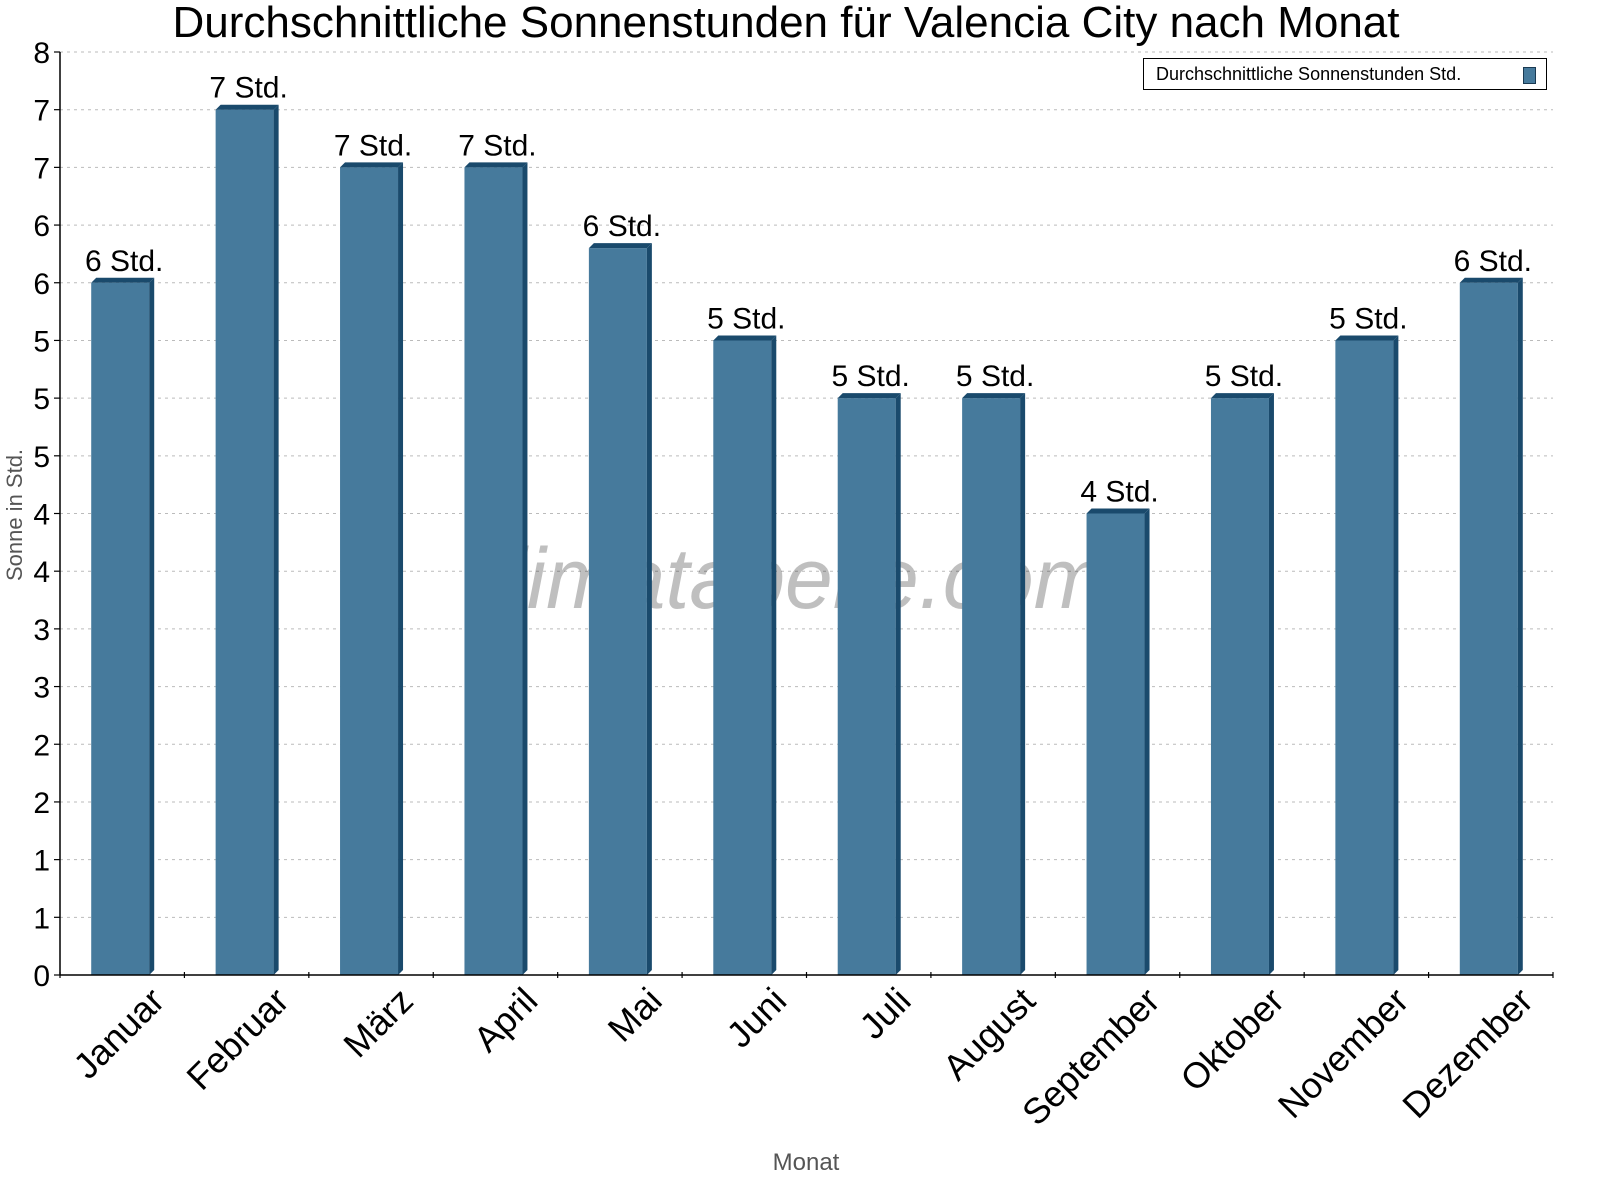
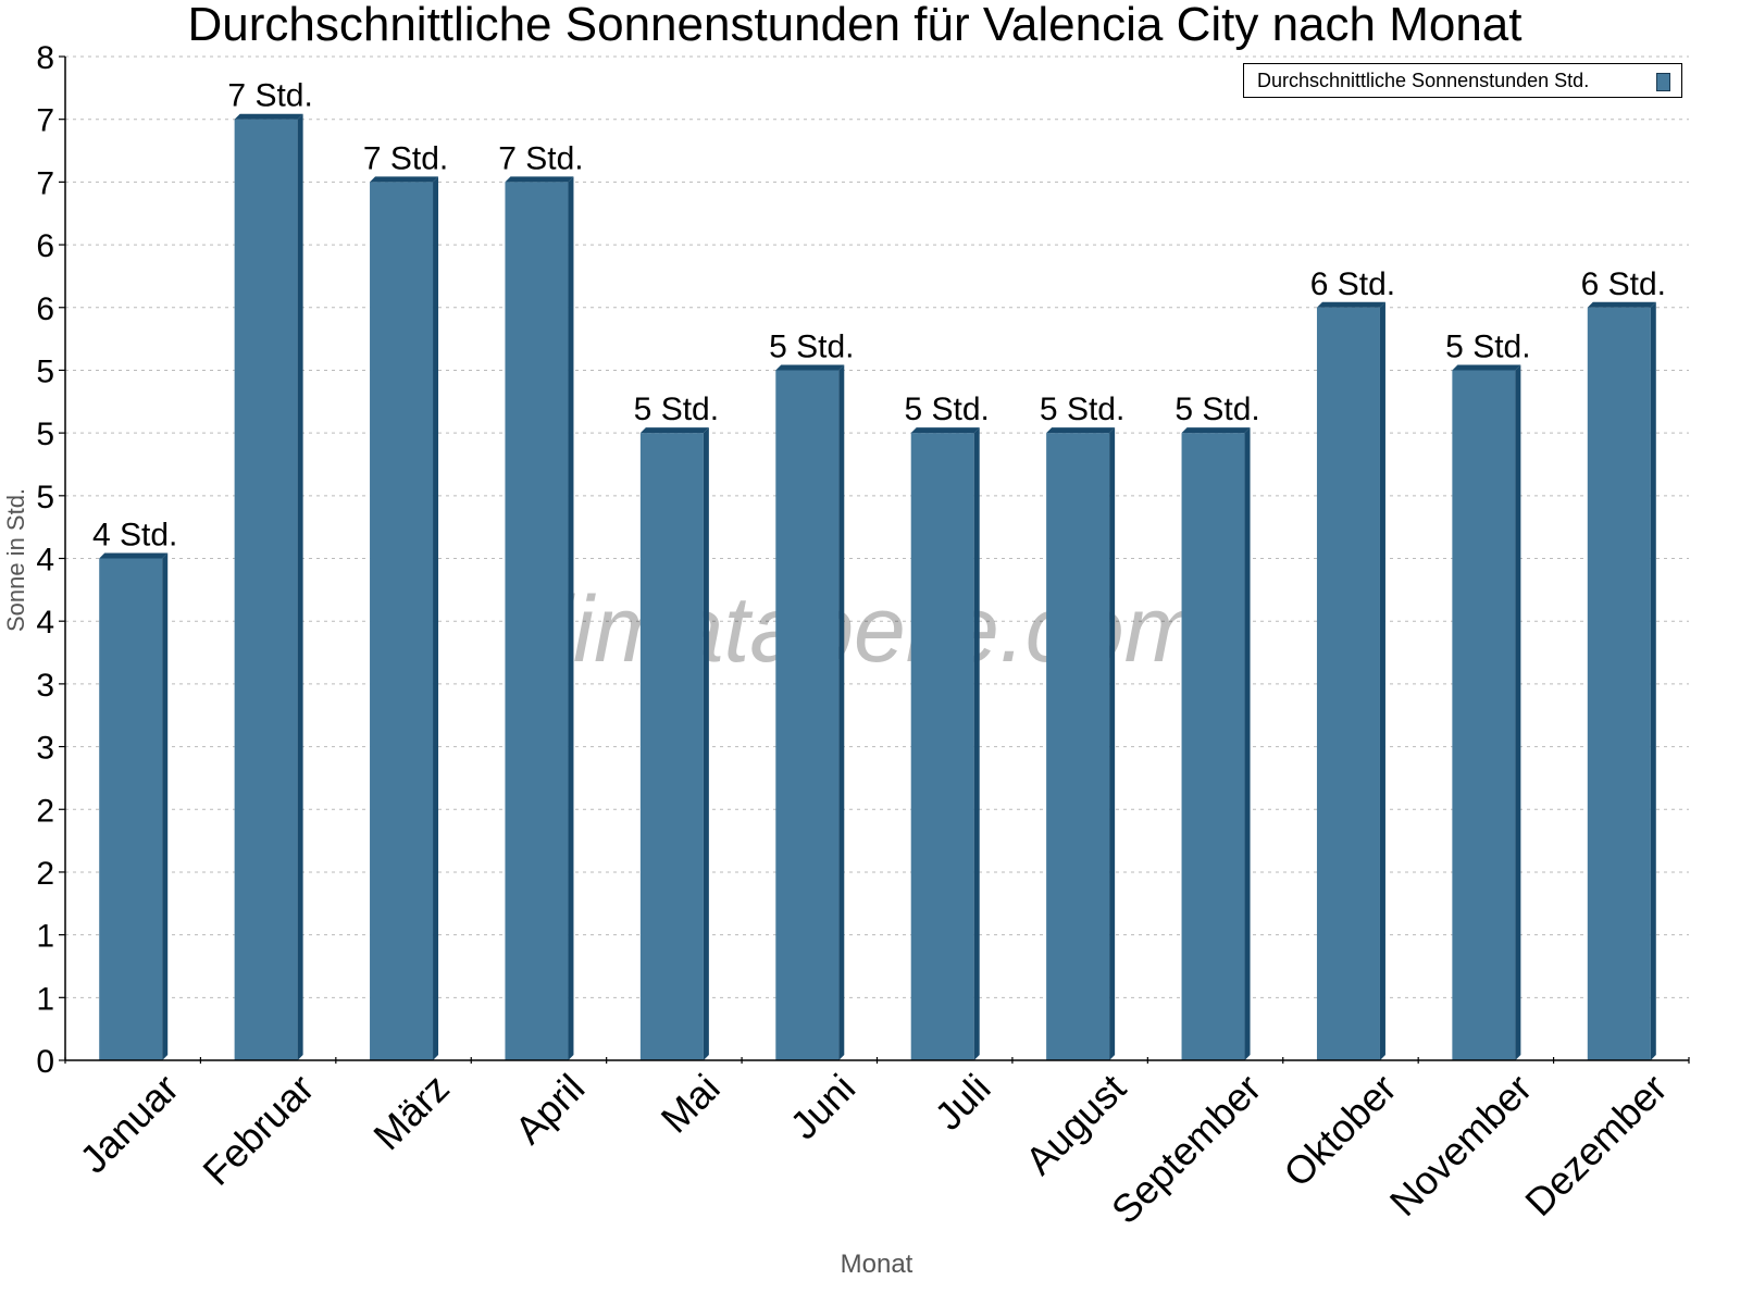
Januar: 6 -> 4
Mai: 6 -> 5
September: 4 -> 5
Oktober: 5 -> 6
